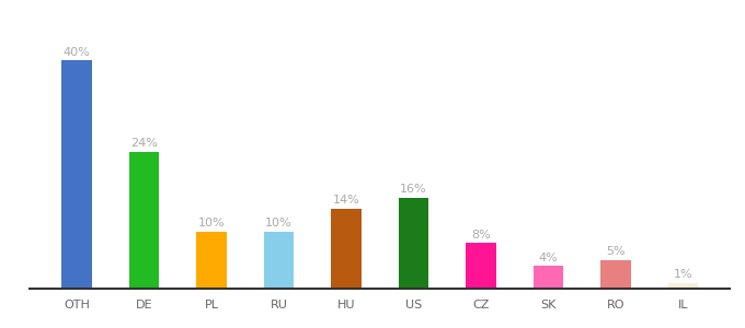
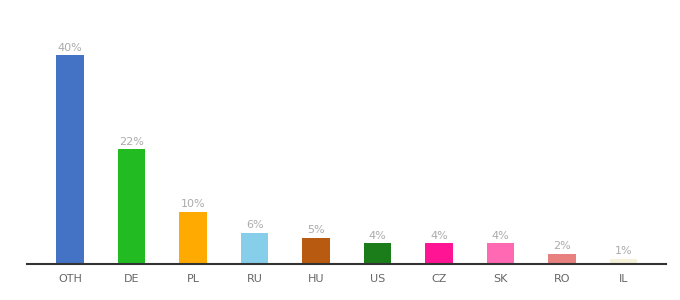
DE: 24% -> 22%
RU: 10% -> 6%
HU: 14% -> 5%
US: 16% -> 4%
CZ: 8% -> 4%
RO: 5% -> 2%
